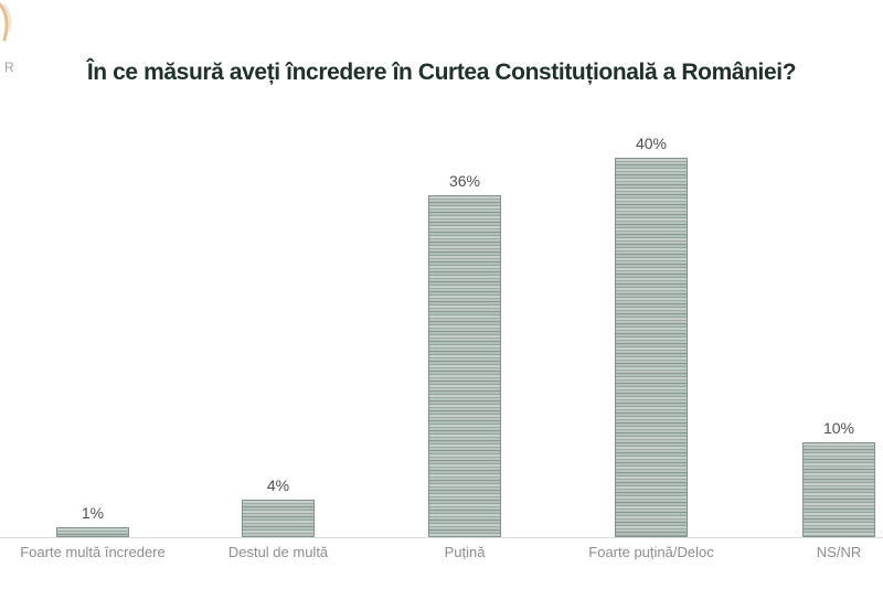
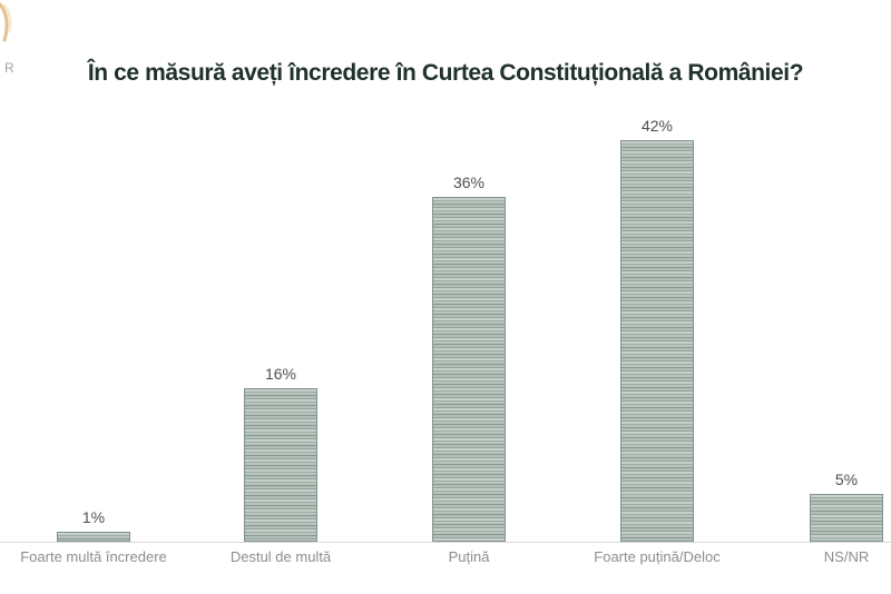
Destul de multă: 4% -> 16%
Foarte puțină/Deloc: 40% -> 42%
NS/NR: 10% -> 5%
